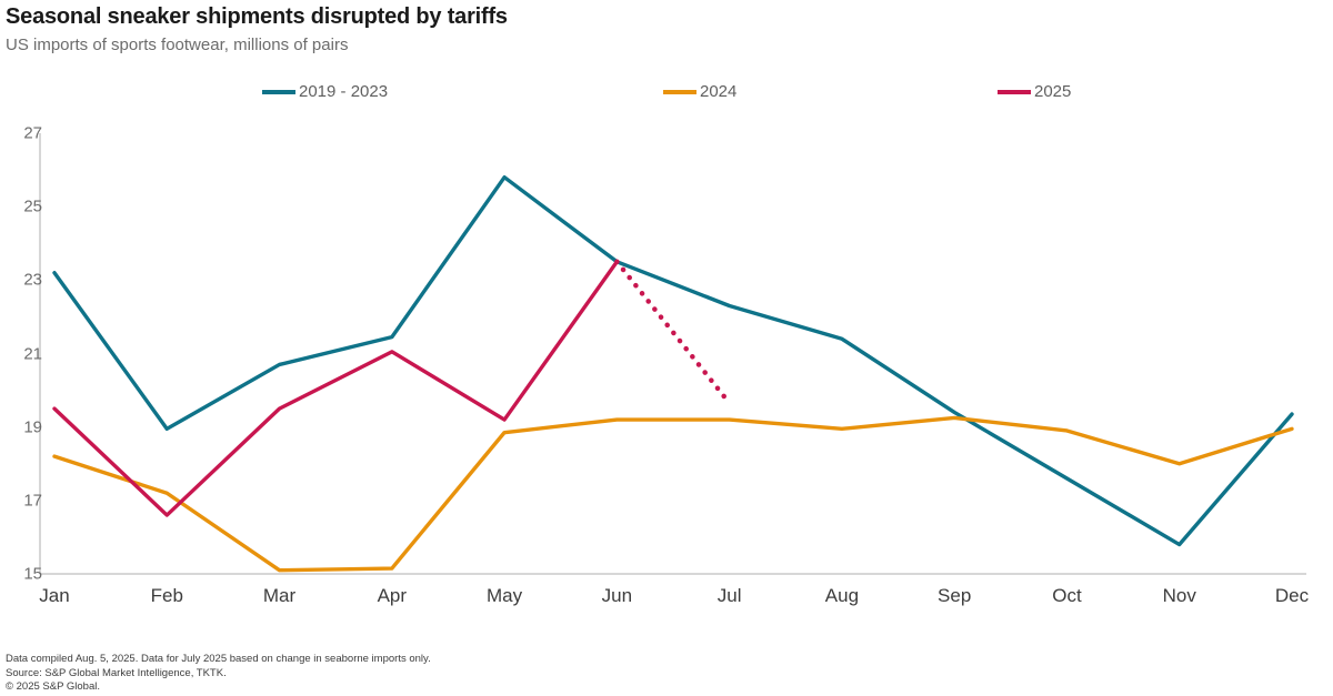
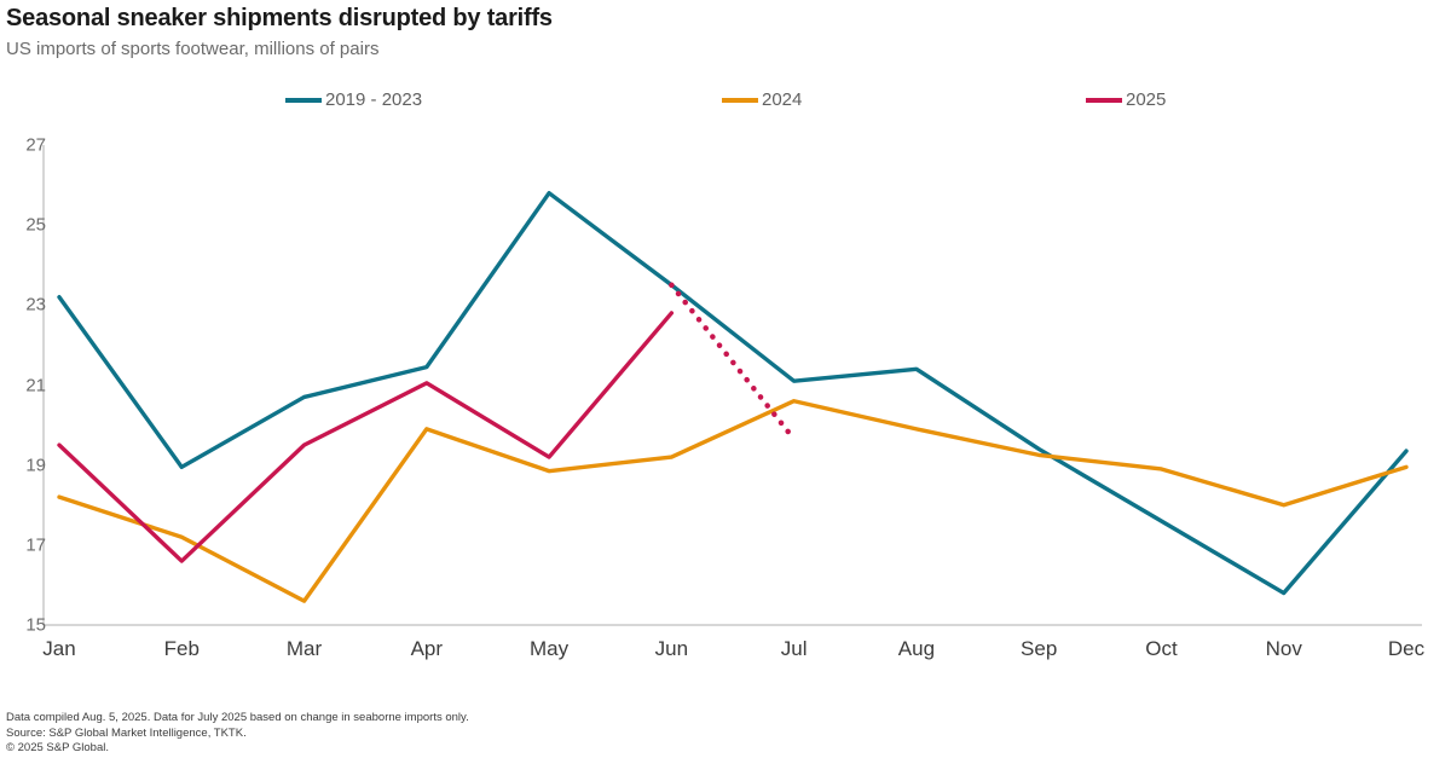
2024/Mar: 15.1 -> 15.6
2024/Apr: 15.2 -> 19.9
2025/Jun: 23.5 -> 22.8
2019 - 2023/Jul: 22.3 -> 21.1
2024/Jul: 19.2 -> 20.6
2024/Aug: 18.9 -> 19.9
